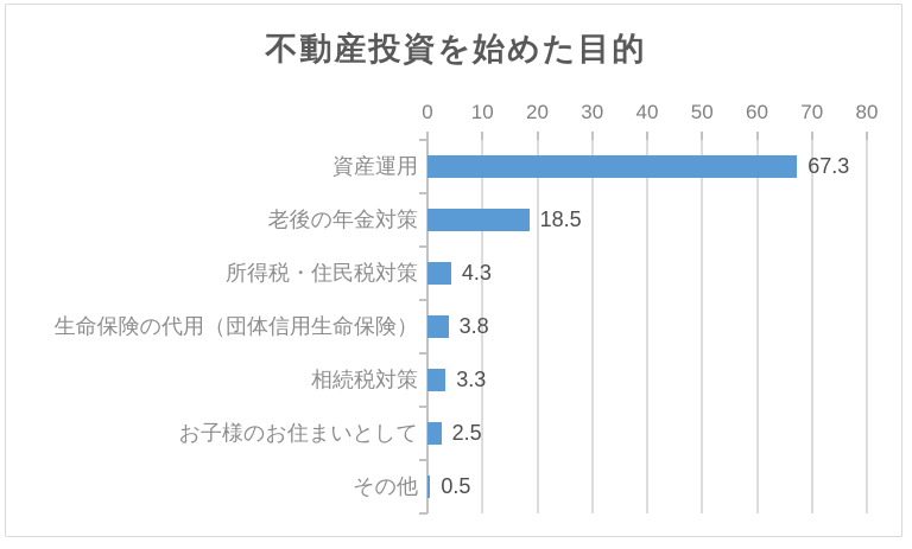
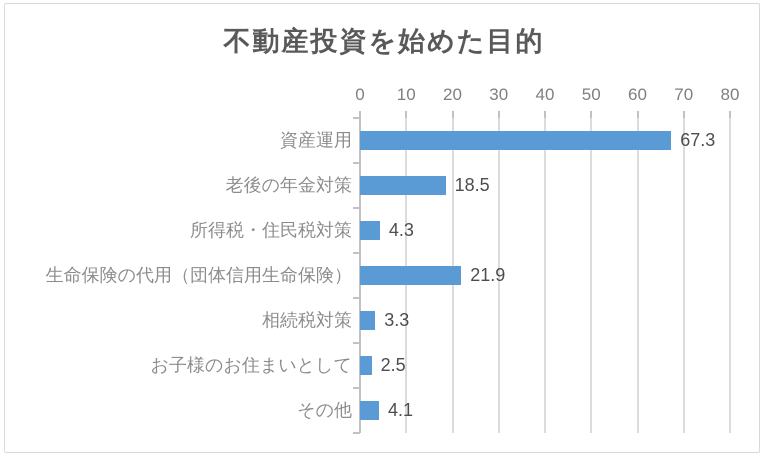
生命保険の代用（団体信用生命保険）: 3.8 -> 21.9
その他: 0.5 -> 4.1
